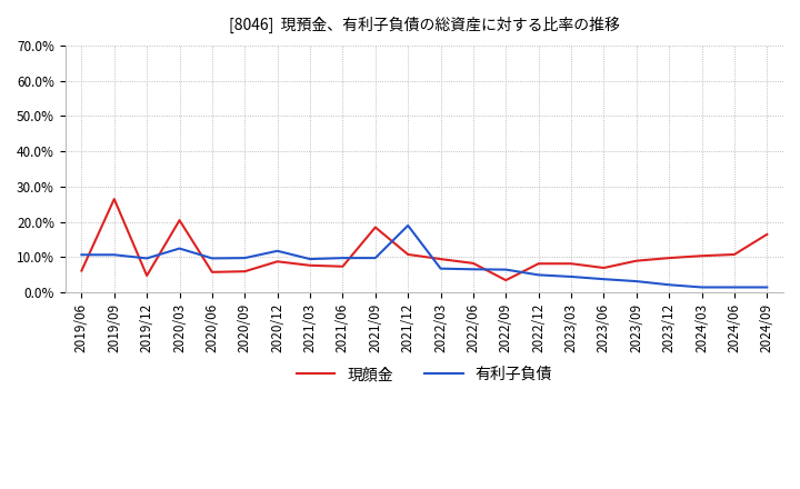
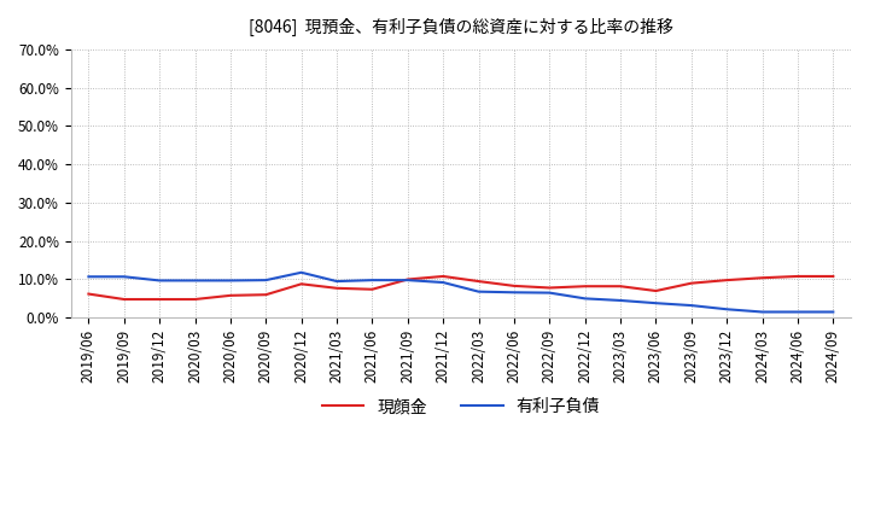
現顔金/2019/09: 26.5% -> 4.8%
現顔金/2020/03: 20.5% -> 4.8%
有利子負債/2020/03: 12.5% -> 9.7%
現顔金/2021/09: 18.5% -> 10.0%
有利子負債/2021/12: 19.0% -> 9.2%
現顔金/2022/09: 3.5% -> 7.8%
現顔金/2024/09: 16.5% -> 10.8%
